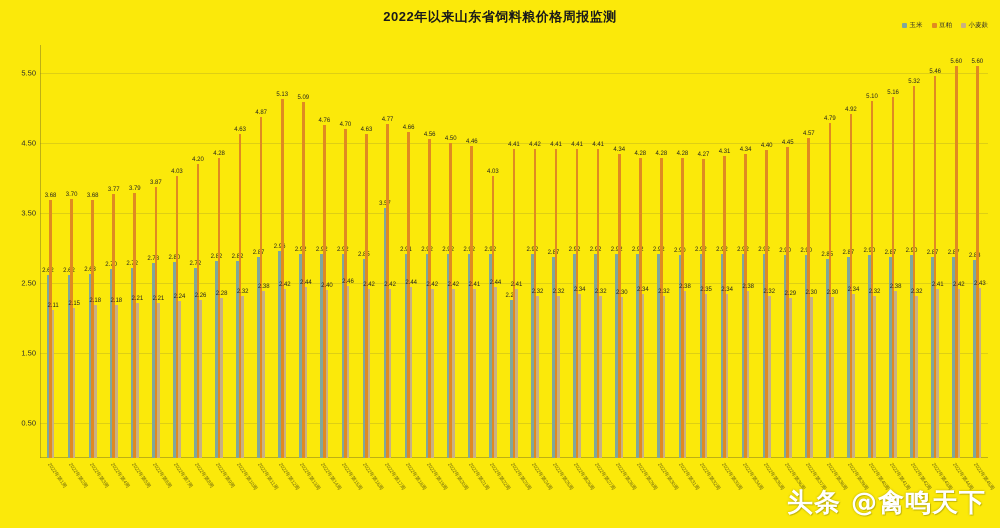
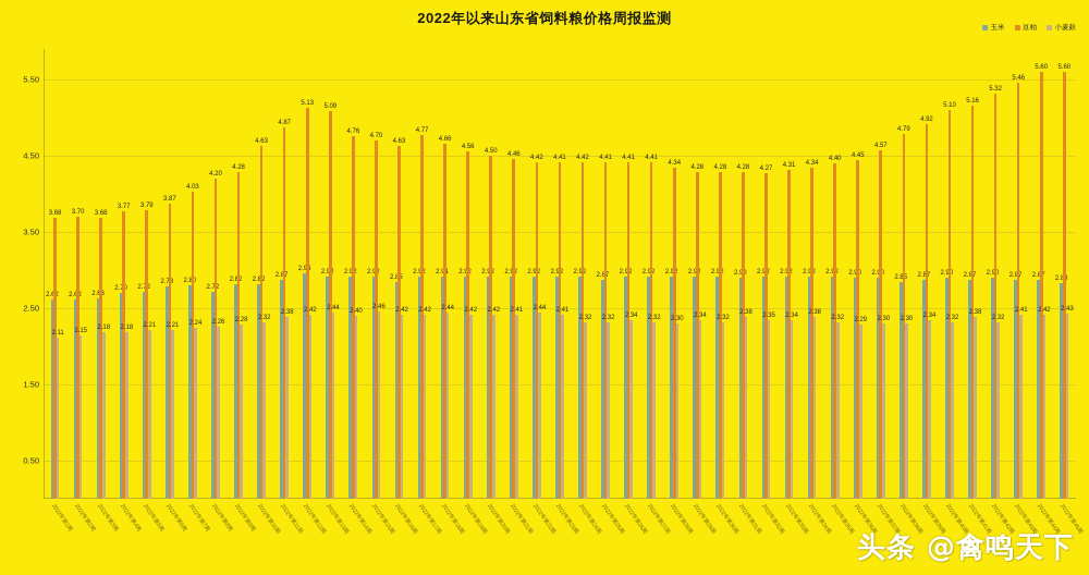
玉米/2022年第17周: 3.57 -> 2.92
豆粕/2022年第22周: 4.03 -> 4.42
玉米/2022年第23周: 2.26 -> 2.92
